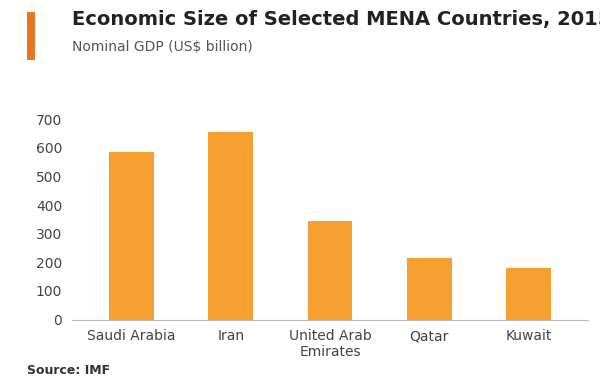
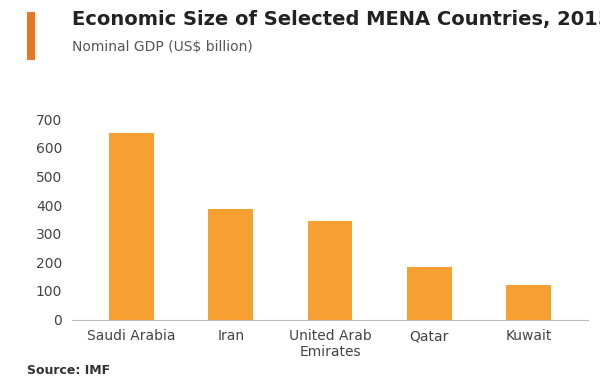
Saudi Arabia: 585 -> 653
Iran: 655 -> 385
Qatar: 215 -> 185
Kuwait: 180 -> 120
